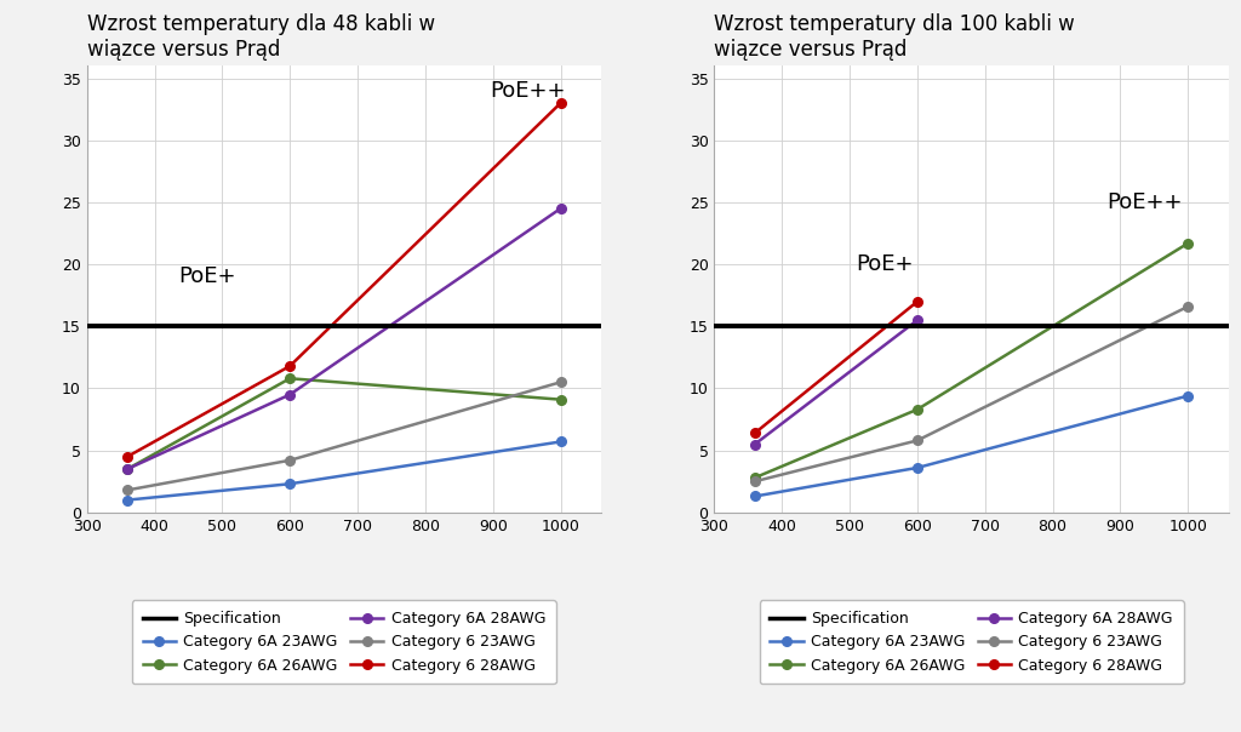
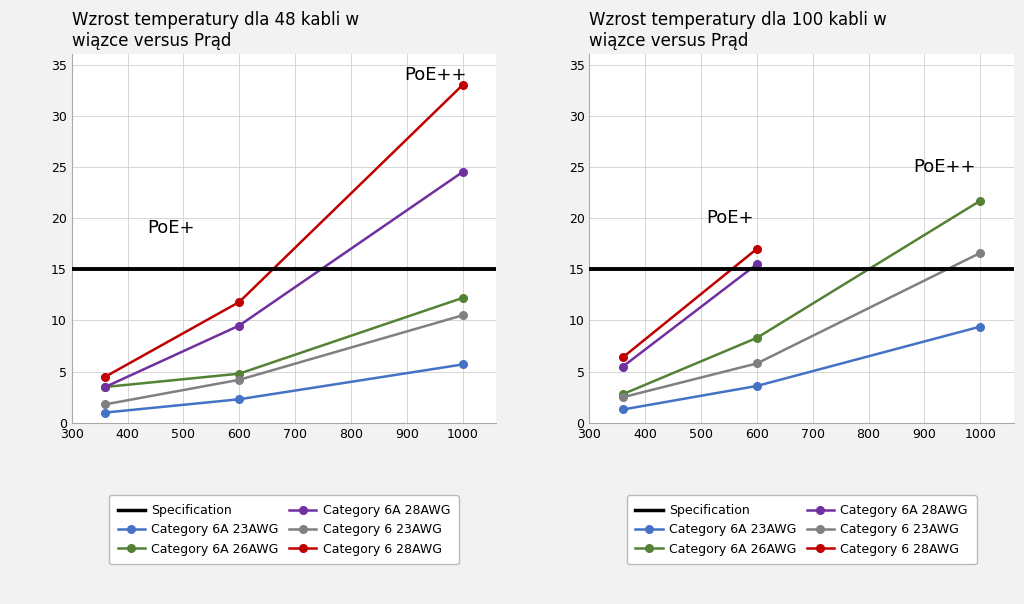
Wzrost temperatury dla 48 kabli w wiązce versus Prąd/Category 6A 26AWG/600: 10.8 -> 4.8
Wzrost temperatury dla 48 kabli w wiązce versus Prąd/Category 6A 26AWG/1000: 9.1 -> 12.2
